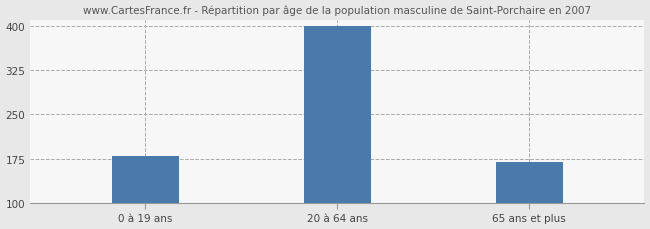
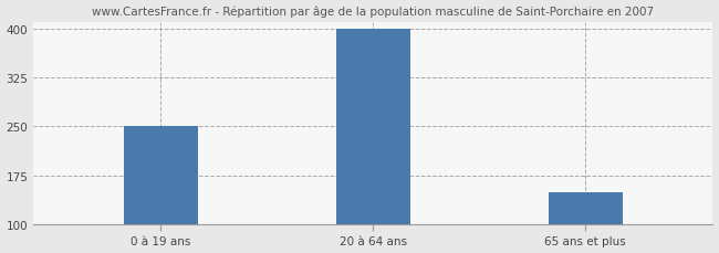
0 à 19 ans: 180 -> 250
65 ans et plus: 170 -> 150
